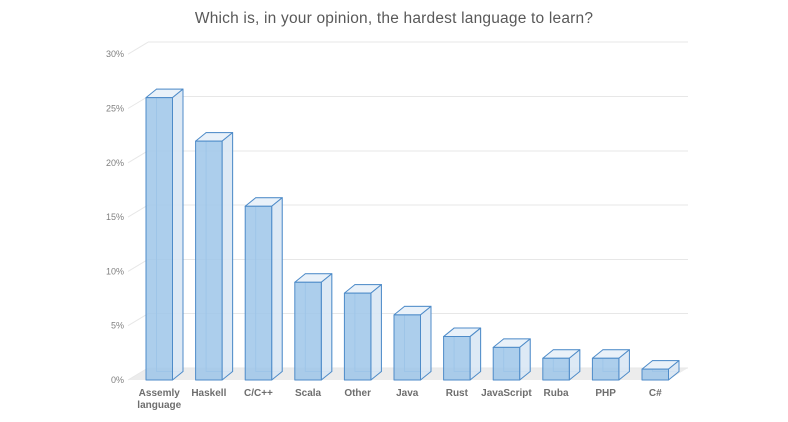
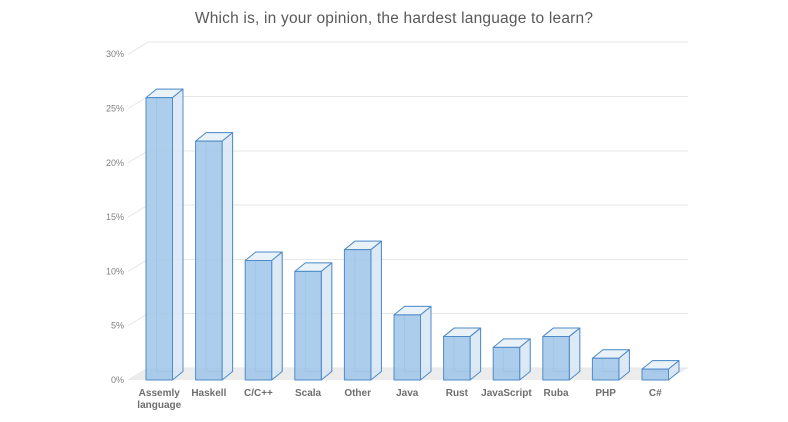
C/C++: 16% -> 11%
Scala: 9% -> 10%
Other: 8% -> 12%
Ruba: 2% -> 4%
